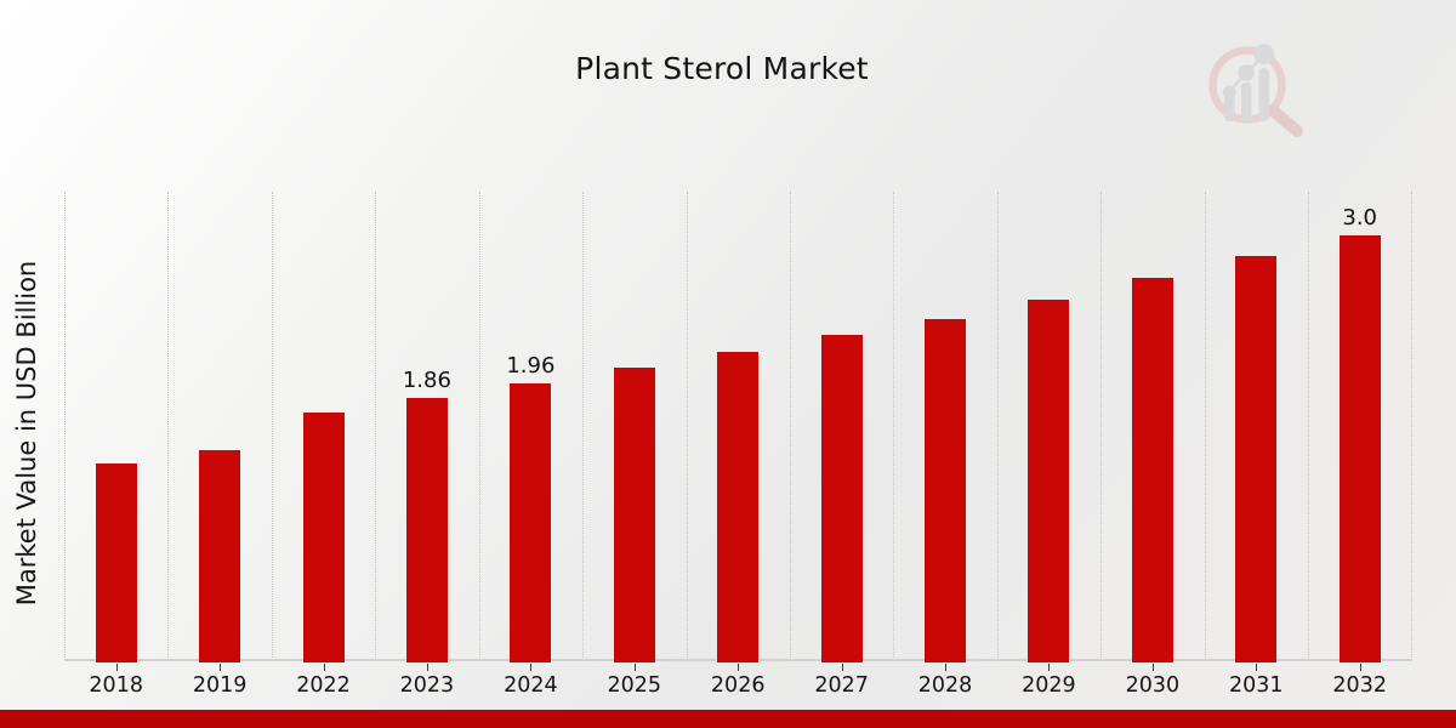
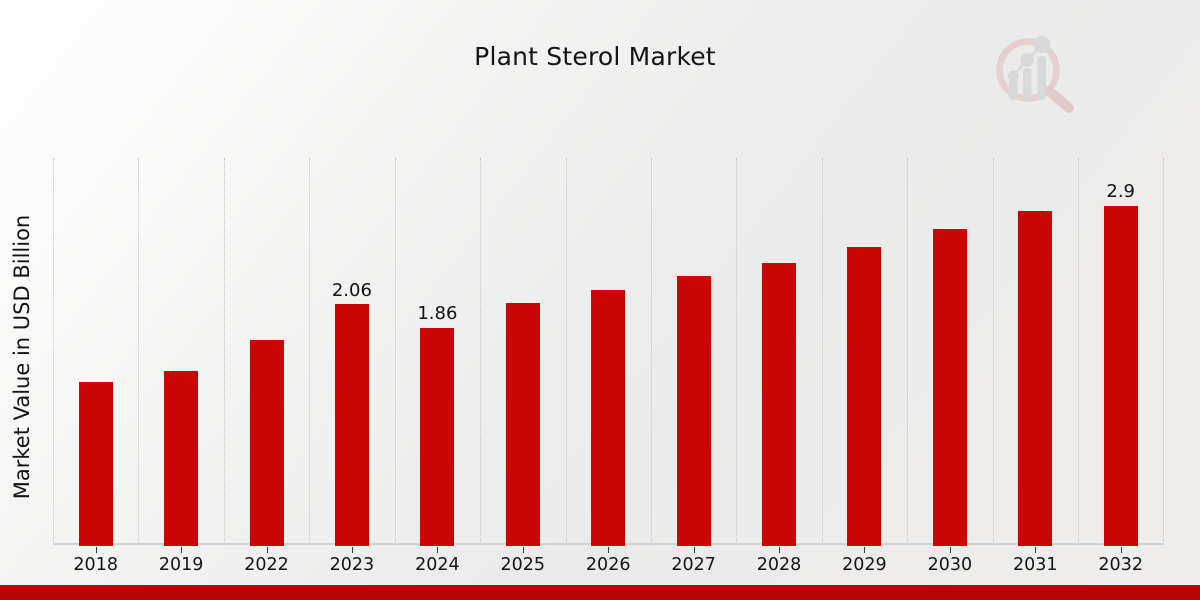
2023: 1.86 -> 2.06
2024: 1.96 -> 1.86
2032: 3.0 -> 2.9
